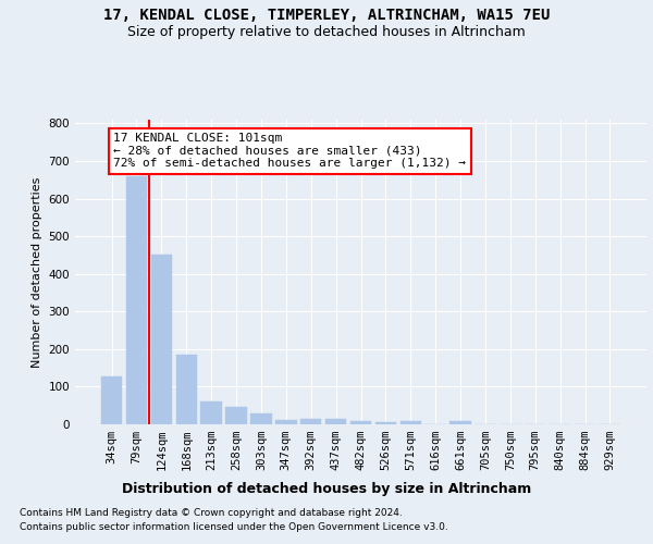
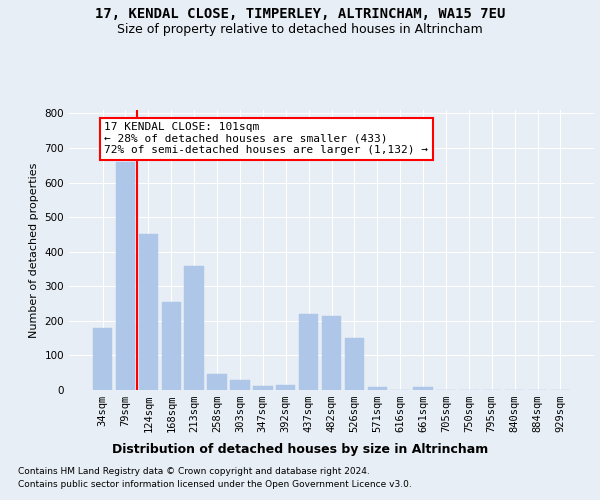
34sqm: 128 -> 180
168sqm: 185 -> 255
213sqm: 62 -> 360
437sqm: 15 -> 220
482sqm: 8 -> 215
526sqm: 5 -> 150
